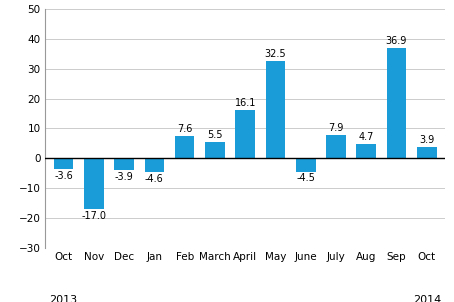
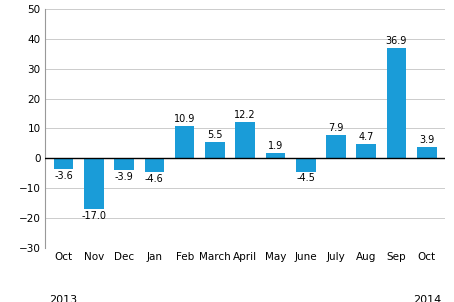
Feb: 7.6 -> 10.9
April: 16.1 -> 12.2
May: 32.5 -> 1.9
